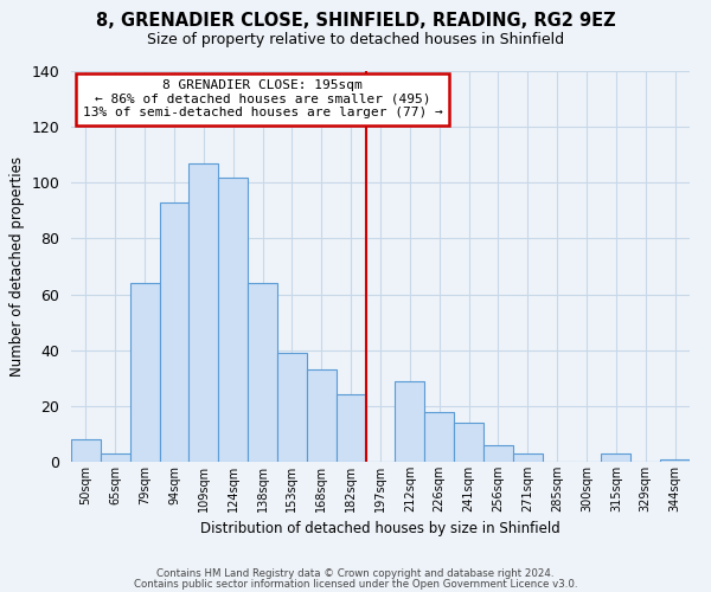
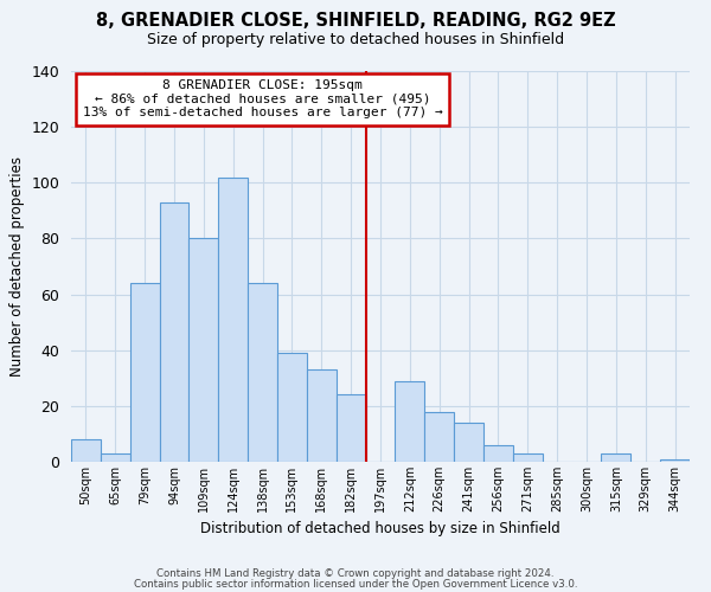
109sqm: 107 -> 80
